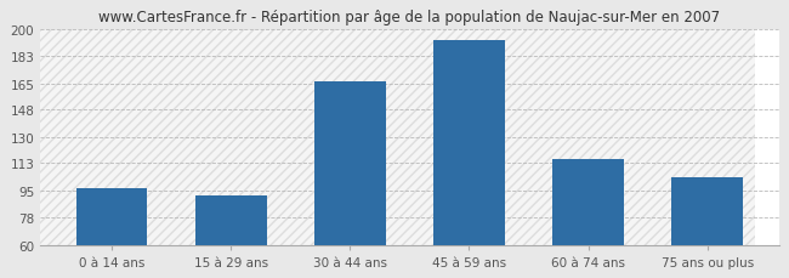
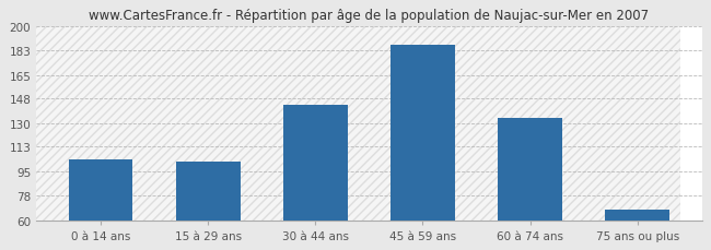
0 à 14 ans: 97 -> 104
15 à 29 ans: 92 -> 102
30 à 44 ans: 166 -> 143
45 à 59 ans: 193 -> 187
60 à 74 ans: 116 -> 134
75 ans ou plus: 104 -> 68
